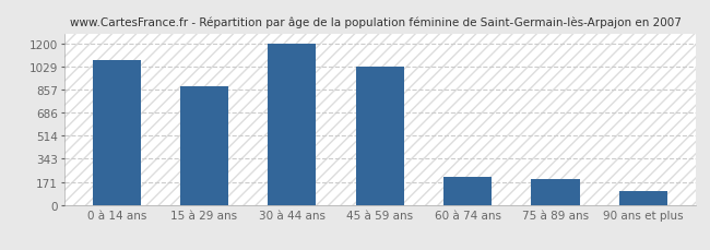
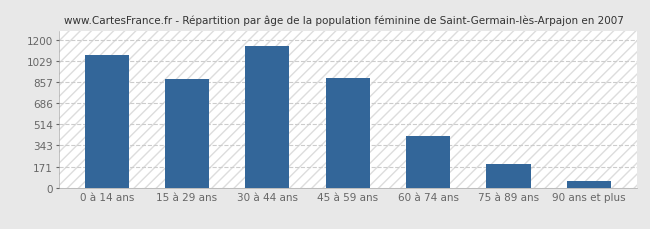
30 à 44 ans: 1200 -> 1150
45 à 59 ans: 1030 -> 890
60 à 74 ans: 210 -> 420
90 ans et plus: 100 -> 60
